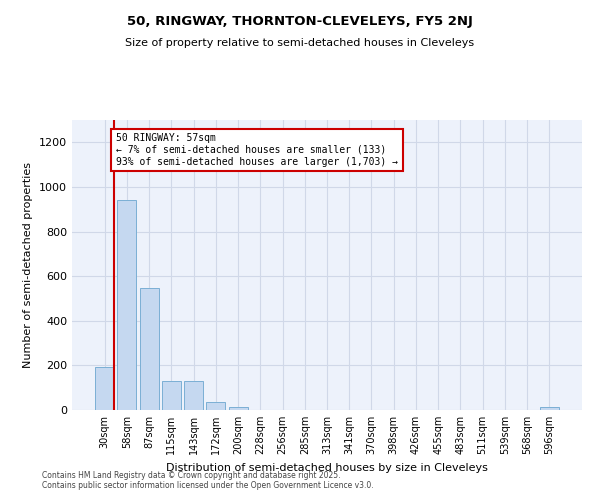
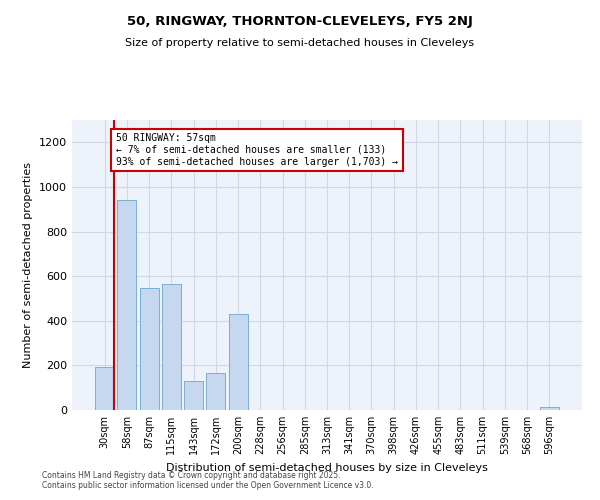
115sqm: 130 -> 565
172sqm: 35 -> 165
200sqm: 12 -> 430
